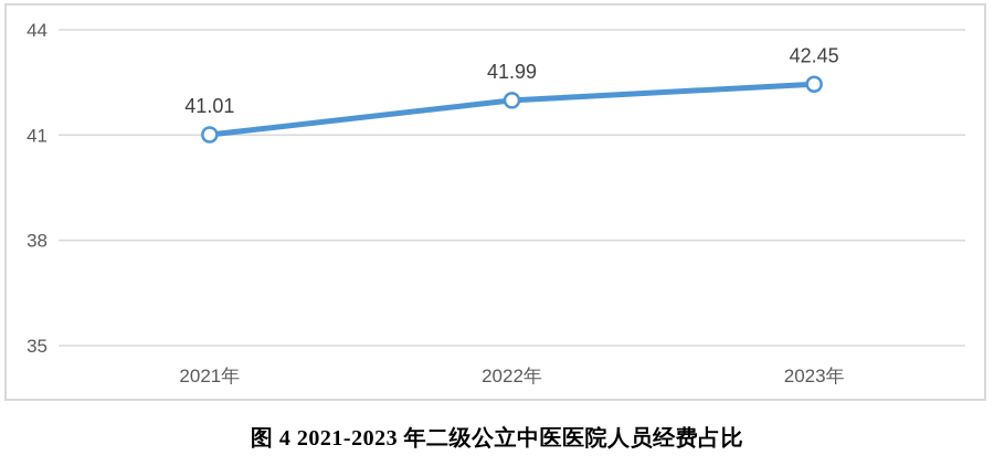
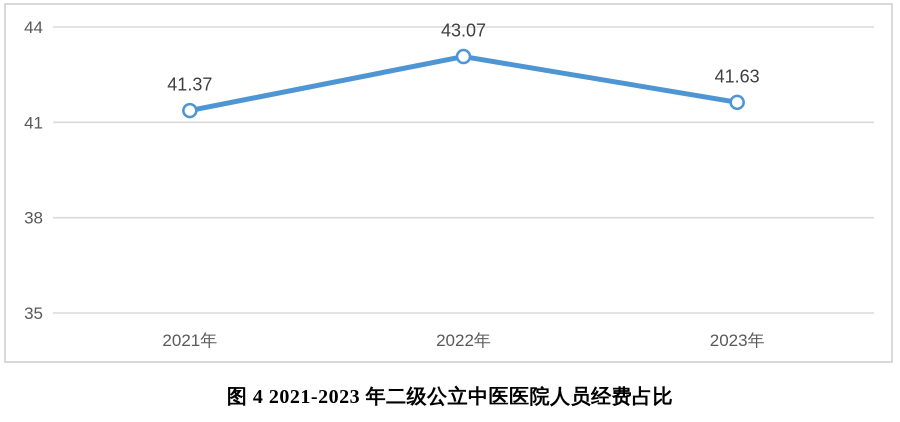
2021年: 41.01 -> 41.37
2022年: 41.99 -> 43.07
2023年: 42.45 -> 41.63
